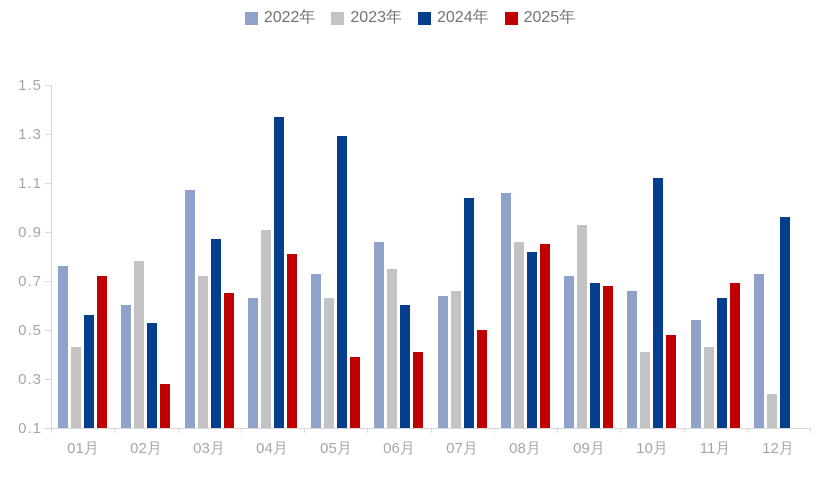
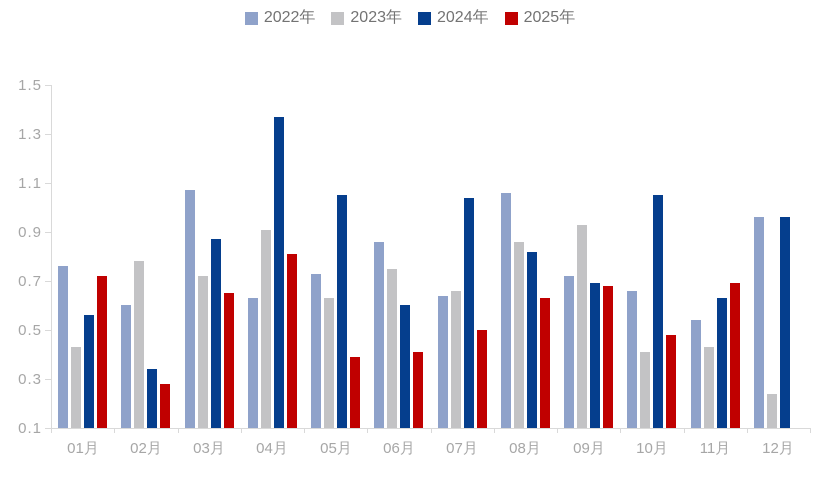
2024年/02月: 0.53 -> 0.34
2024年/05月: 1.29 -> 1.05
2025年/08月: 0.85 -> 0.63
2024年/10月: 1.12 -> 1.05
2022年/12月: 0.73 -> 0.96
